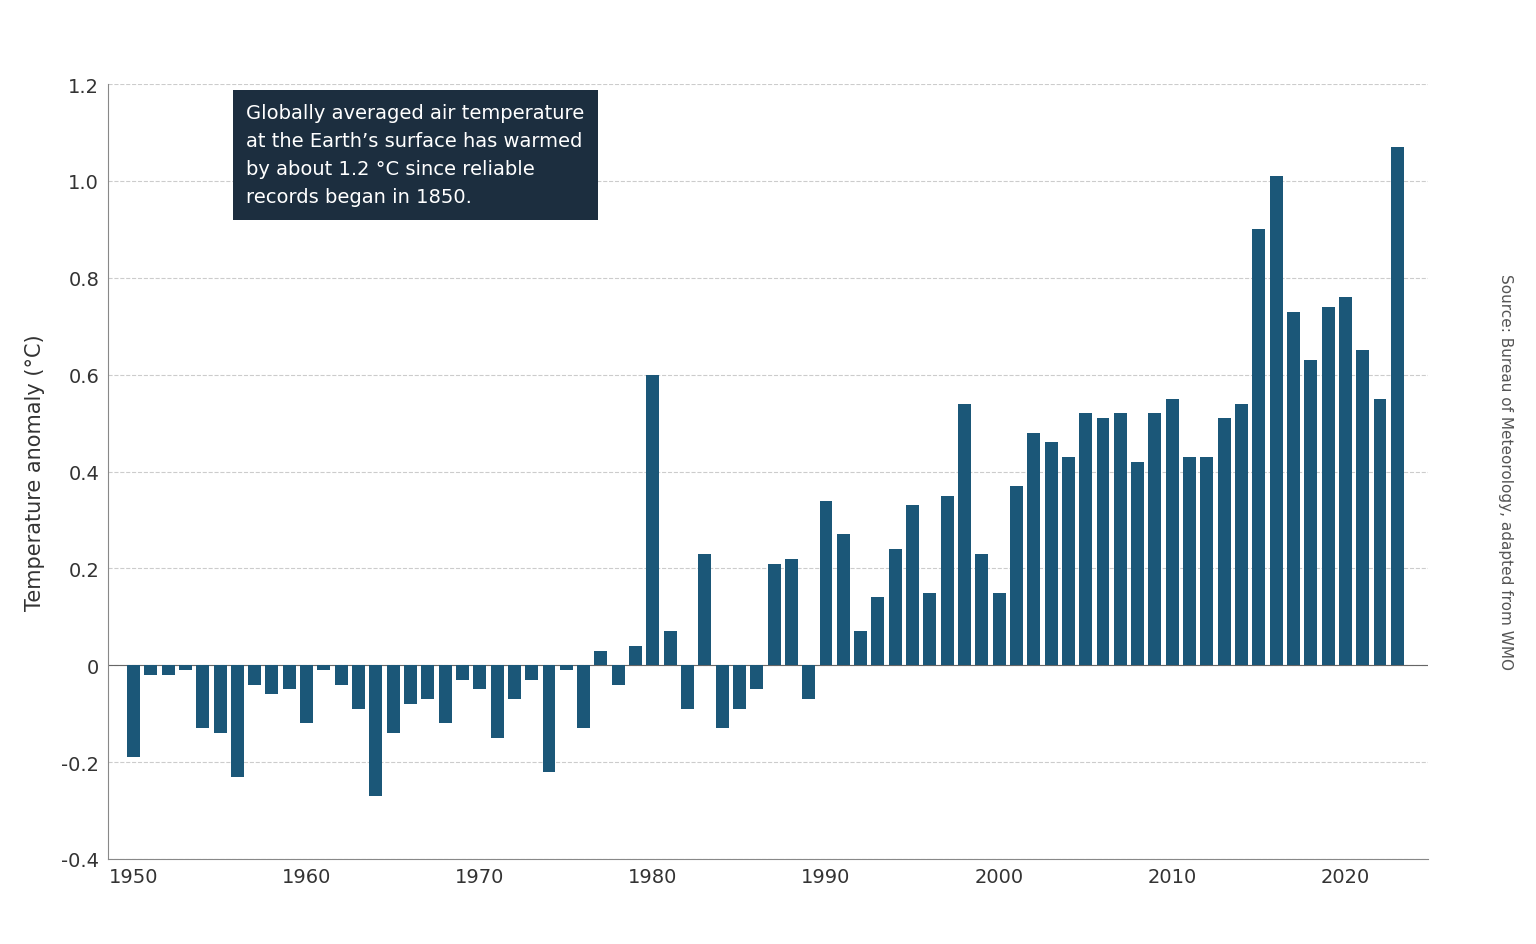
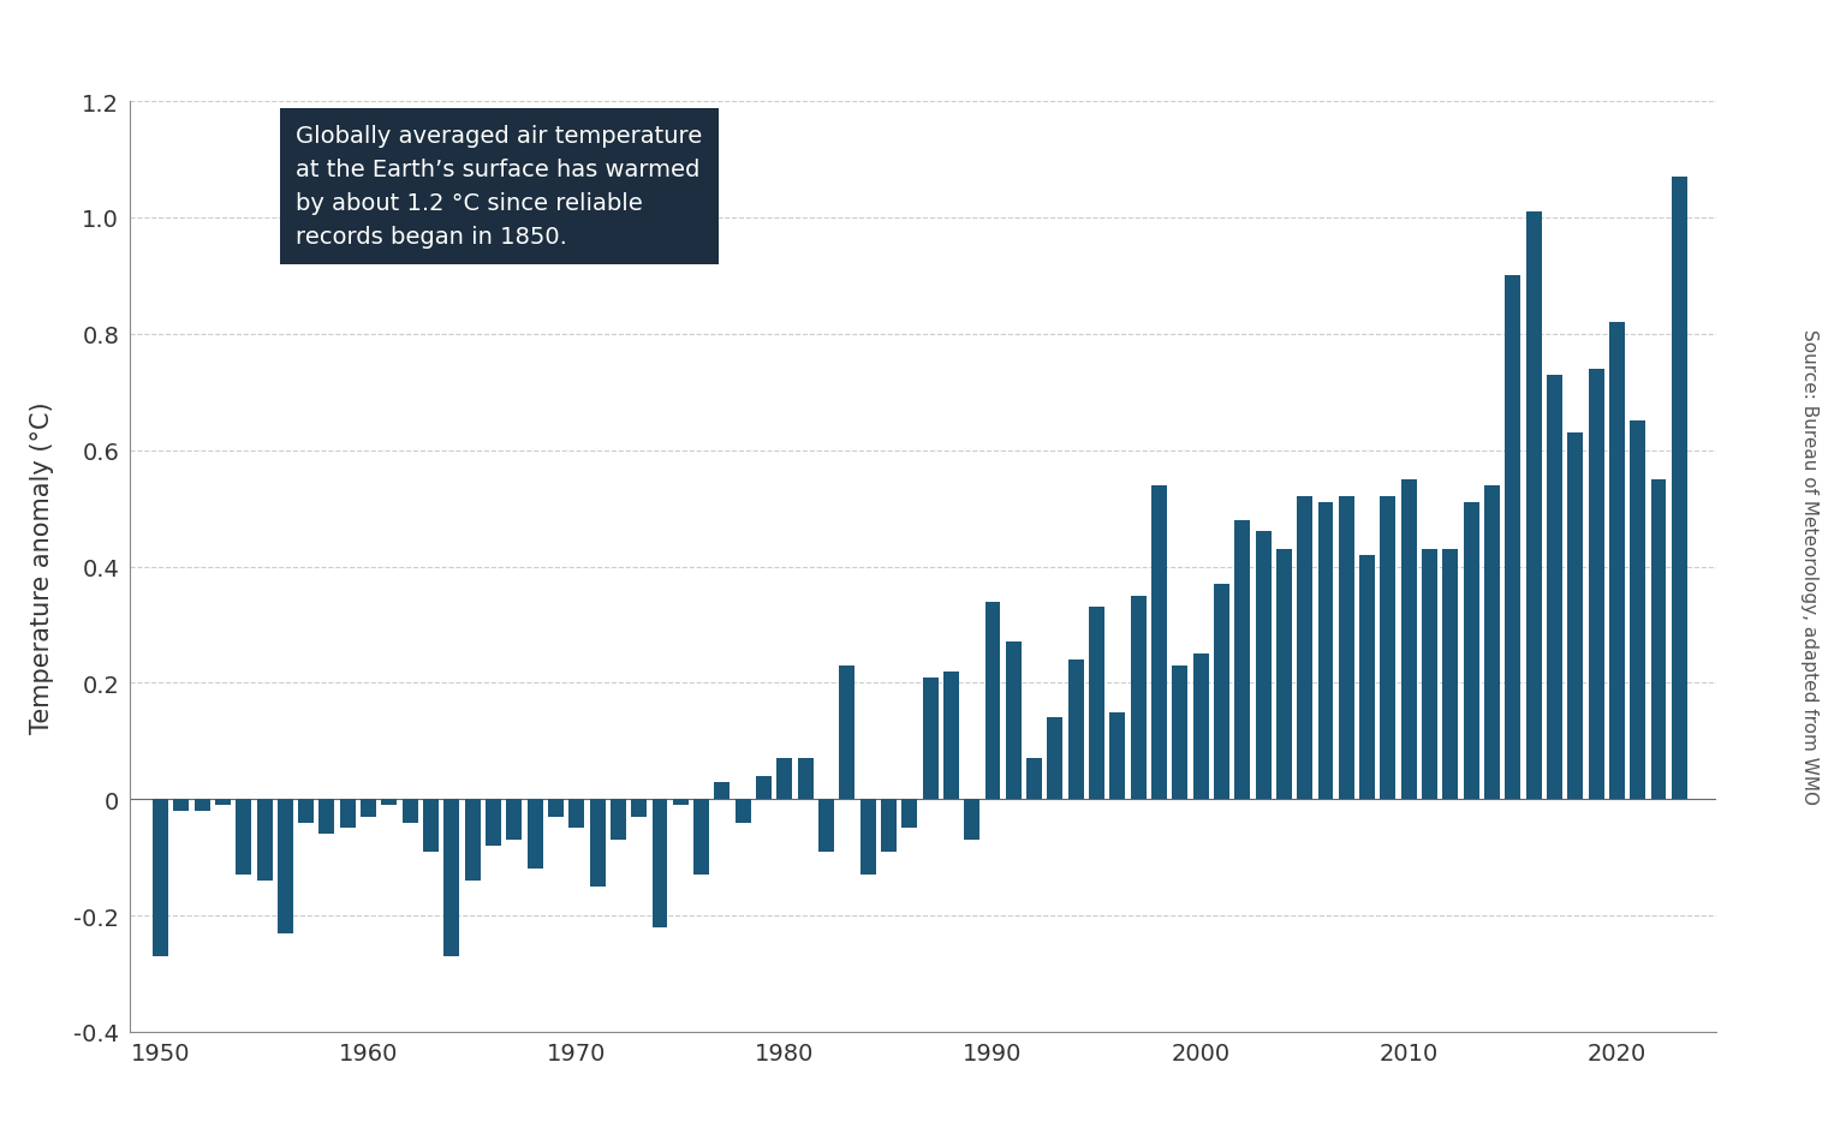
1950: -0.19 -> -0.27
1960: -0.12 -> -0.03
1980: 0.60 -> 0.07
2000: 0.15 -> 0.25
2020: 0.76 -> 0.82
